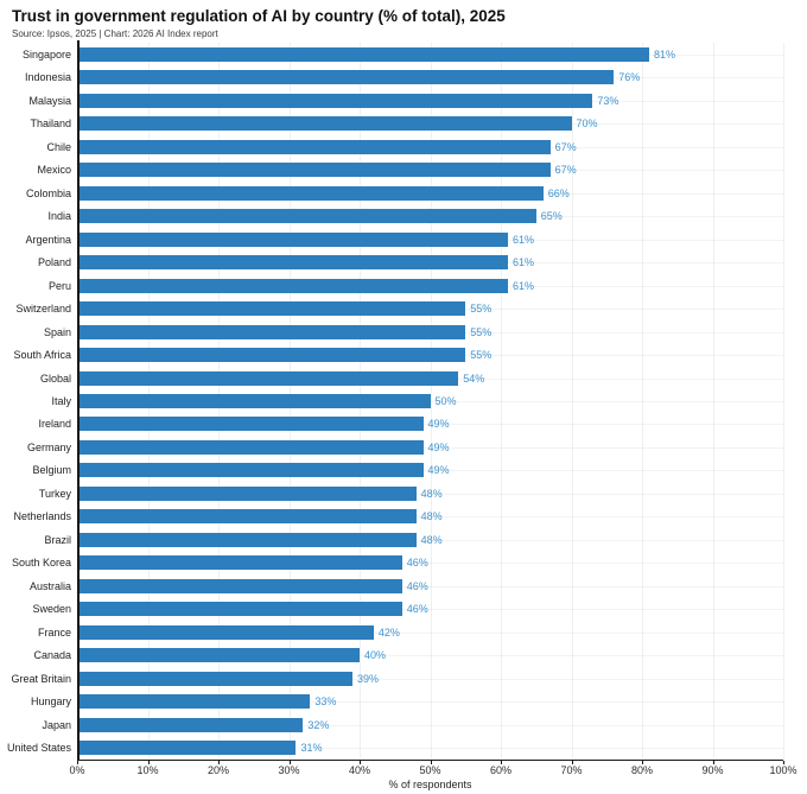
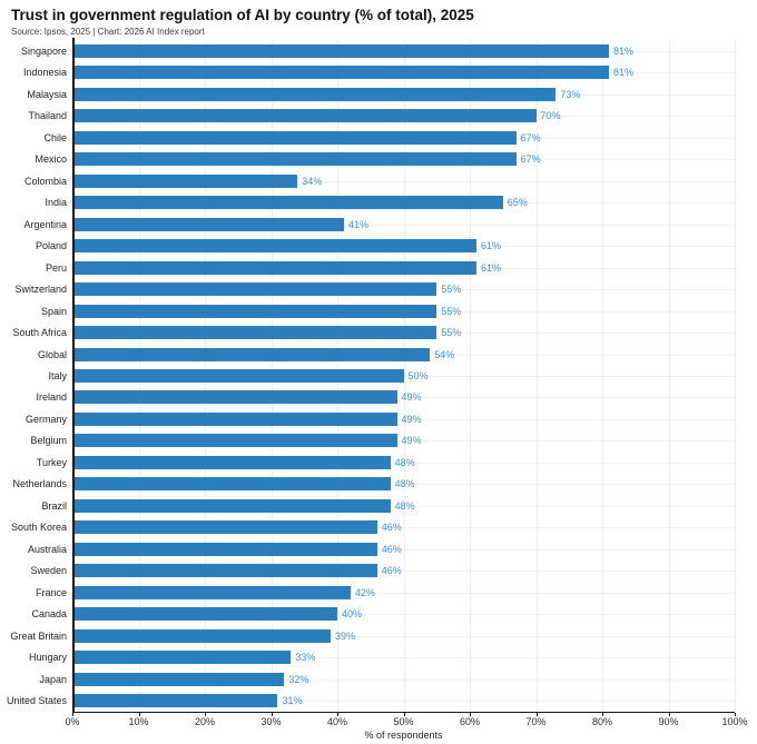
Indonesia: 76% -> 81%
Colombia: 66% -> 34%
Argentina: 61% -> 41%
